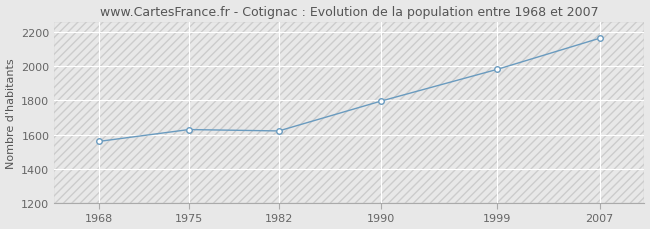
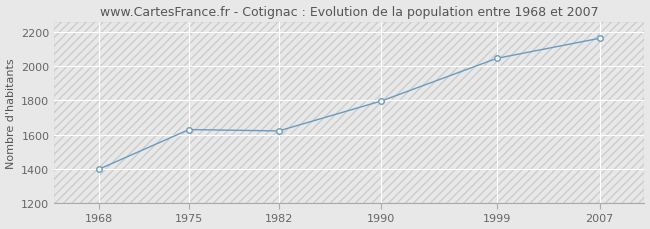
1968: 1560 -> 1400
1999: 1980 -> 2040
